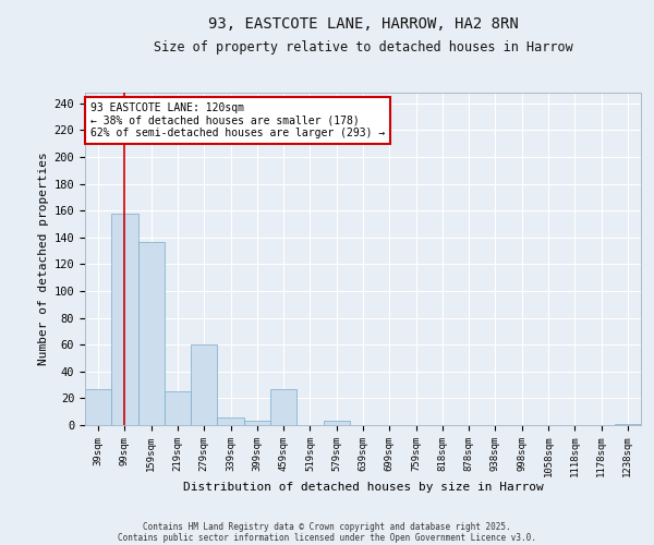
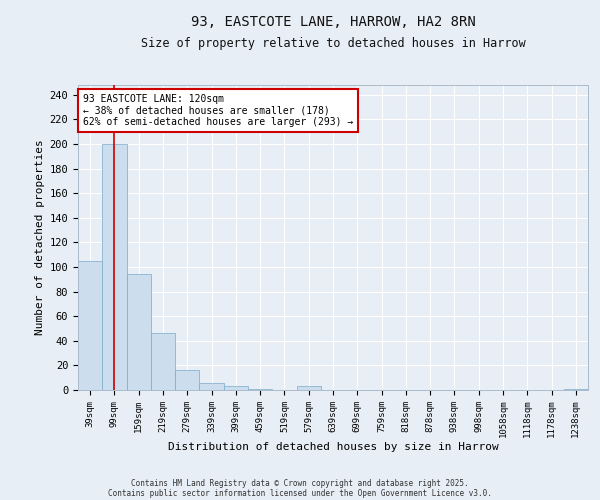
39sqm: 27 -> 105
99sqm: 158 -> 200
159sqm: 137 -> 94
219sqm: 25 -> 46
279sqm: 60 -> 16
459sqm: 27 -> 1
